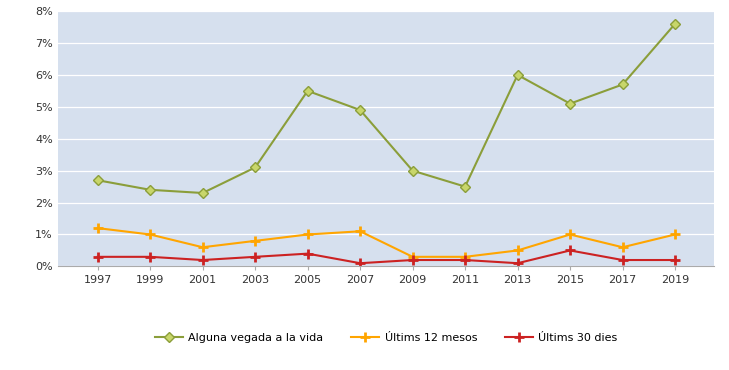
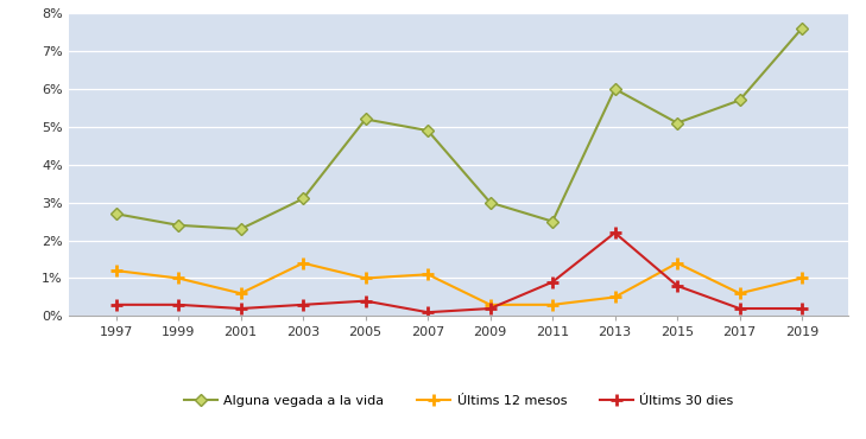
Últims 12 mesos/2003: 0.8% -> 1.4%
Alguna vegada a la vida/2005: 5.5% -> 5.2%
Últims 30 dies/2011: 0.2% -> 0.9%
Últims 30 dies/2013: 0.1% -> 2.2%
Últims 12 mesos/2015: 1.0% -> 1.4%
Últims 30 dies/2015: 0.5% -> 0.8%
